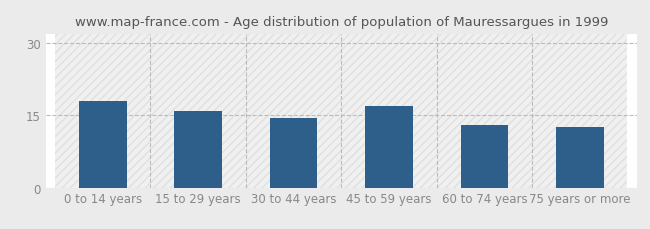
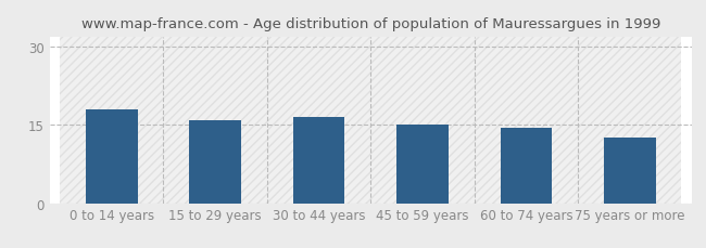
30 to 44 years: 14.5 -> 16.5
45 to 59 years: 17.0 -> 15.0
60 to 74 years: 13.0 -> 14.5
